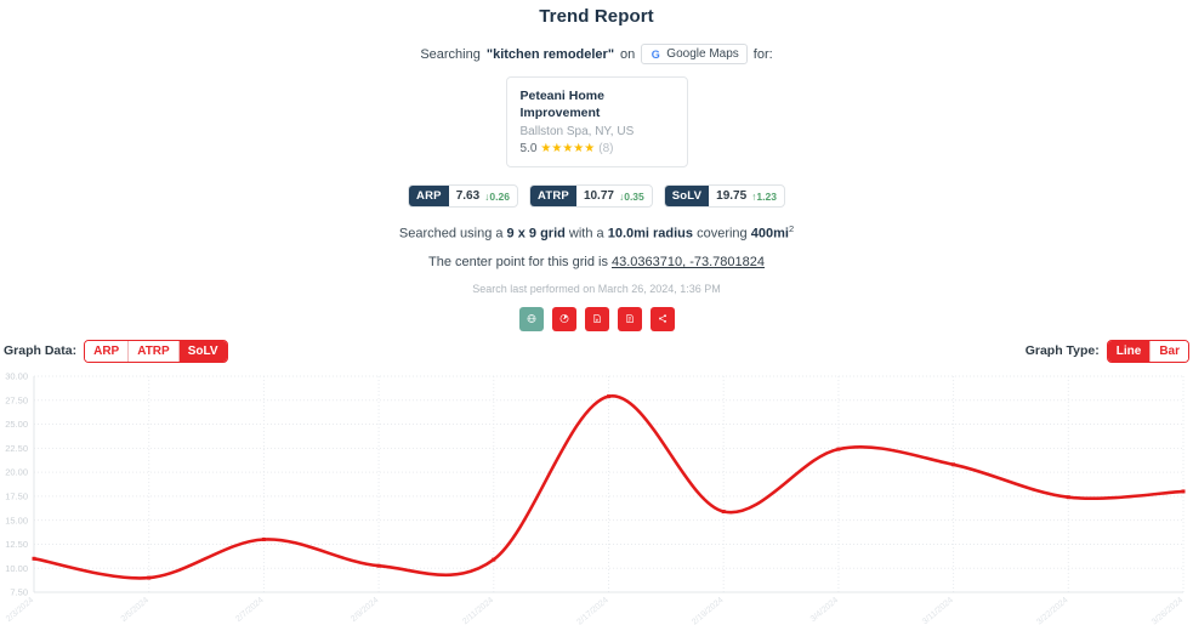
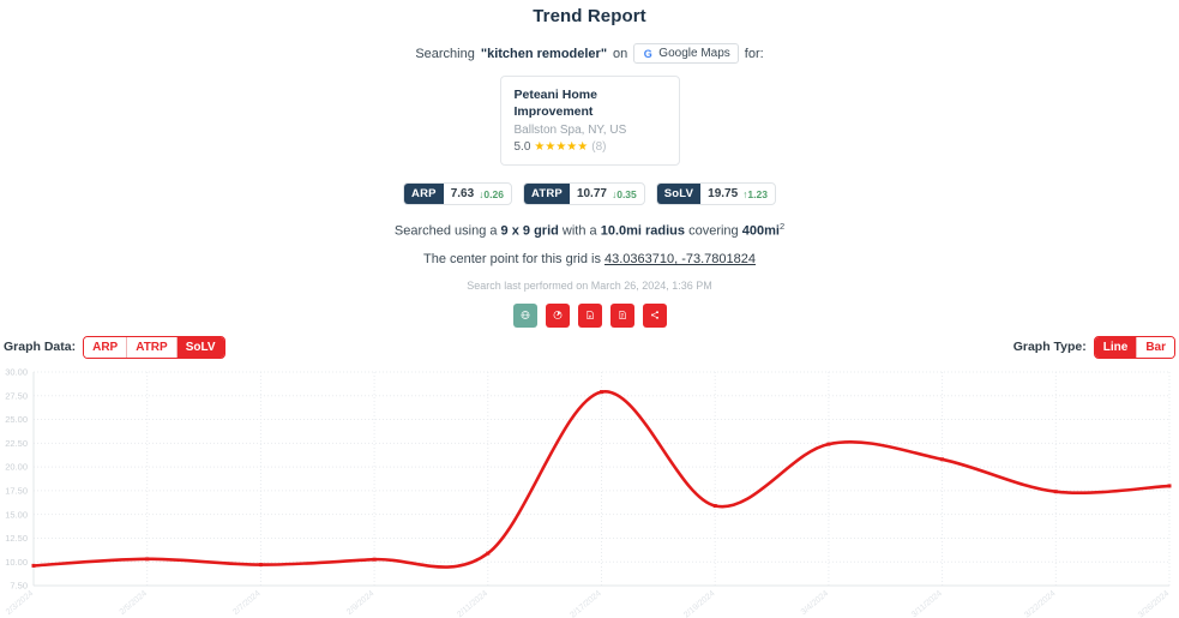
2/3/2024: 11 -> 10
2/5/2024: 9 -> 10
2/7/2024: 13 -> 10
